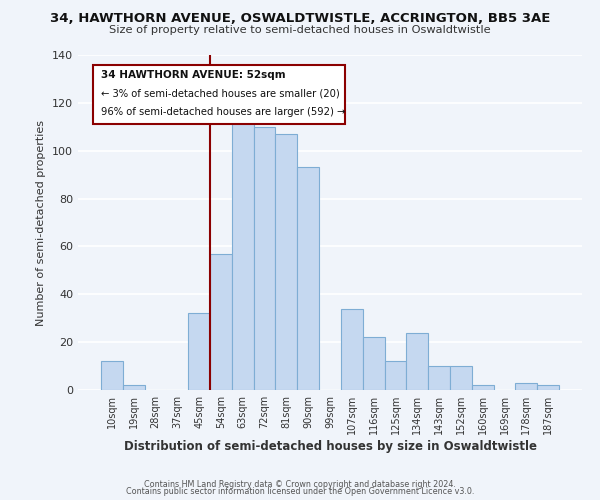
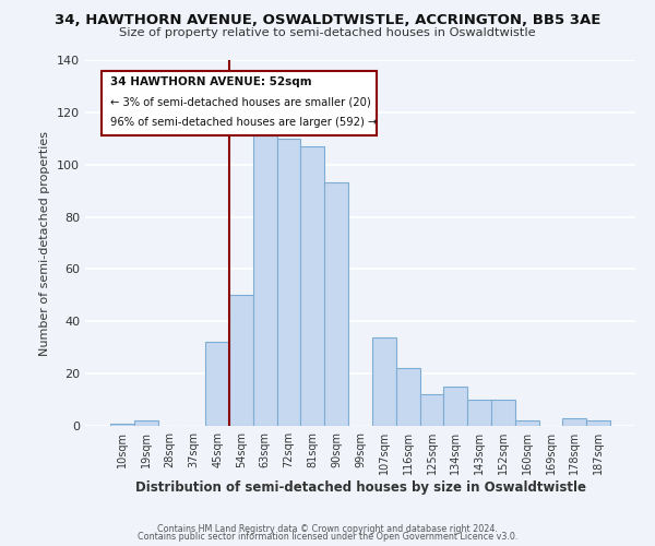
10sqm: 12 -> 1
54sqm: 57 -> 50
134sqm: 24 -> 15
